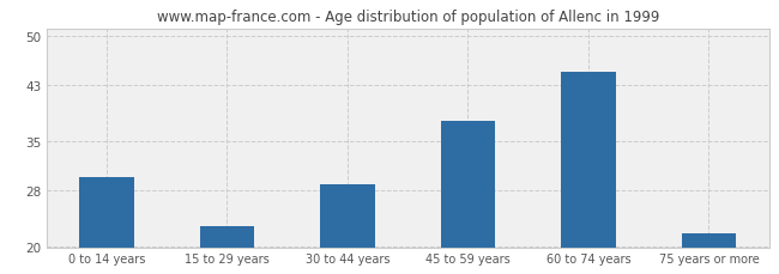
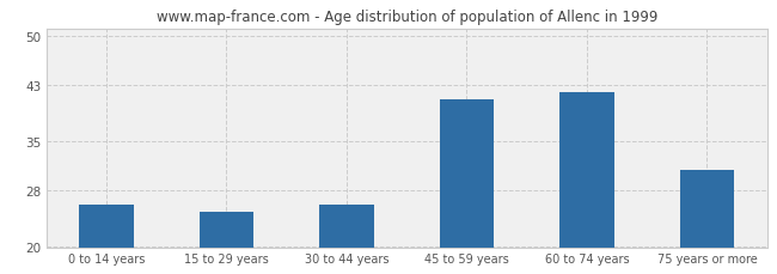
0 to 14 years: 30 -> 26
15 to 29 years: 23 -> 25
30 to 44 years: 29 -> 26
45 to 59 years: 38 -> 41
60 to 74 years: 45 -> 42
75 years or more: 22 -> 31
